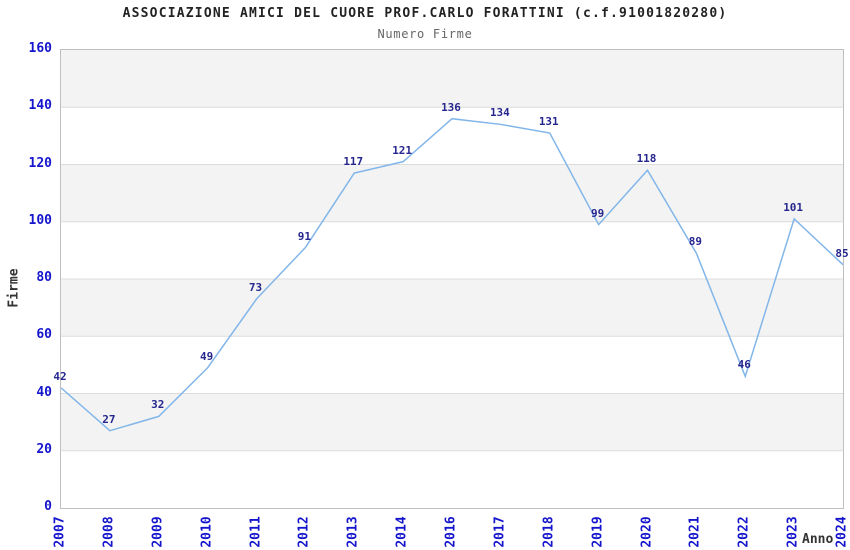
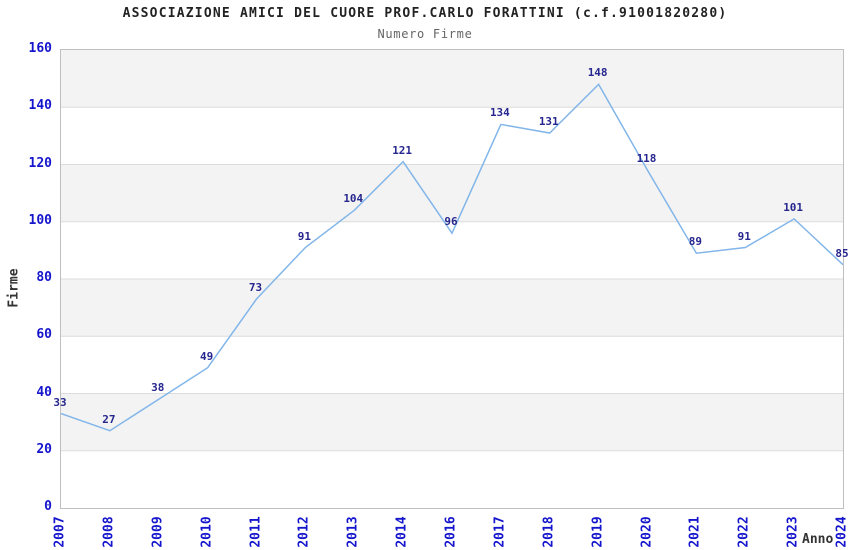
2007: 42 -> 33
2009: 32 -> 38
2013: 117 -> 104
2016: 136 -> 96
2019: 99 -> 148
2022: 46 -> 91
